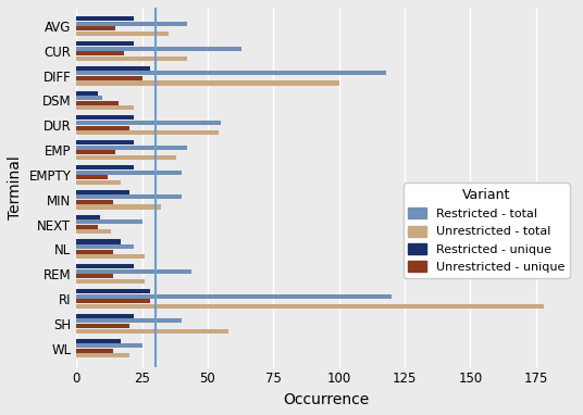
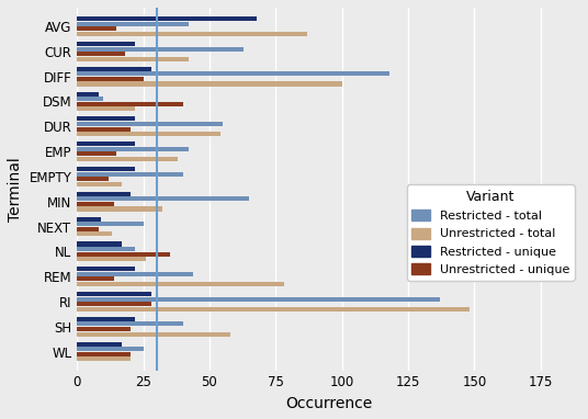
Restricted - unique/AVG: 22 -> 68
Unrestricted - total/AVG: 35 -> 87
Unrestricted - unique/DSM: 16 -> 40
Restricted - total/MIN: 40 -> 65
Unrestricted - unique/NL: 14 -> 35
Unrestricted - total/REM: 26 -> 78
Restricted - total/RI: 120 -> 137
Unrestricted - total/RI: 178 -> 148
Unrestricted - unique/WL: 14 -> 20
